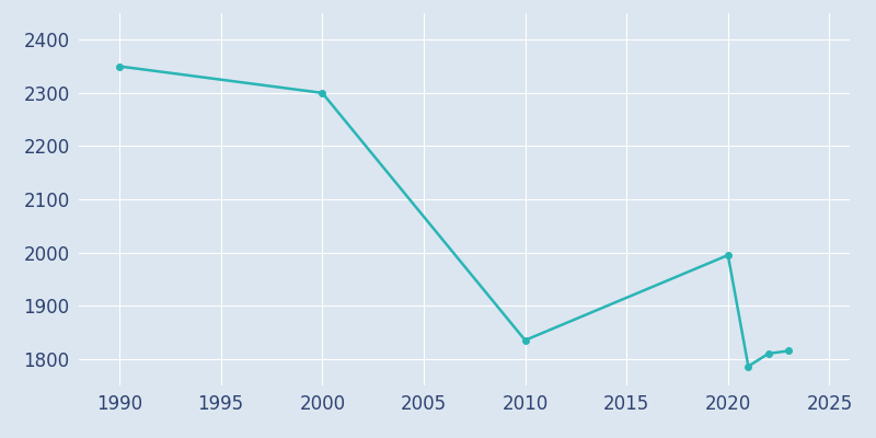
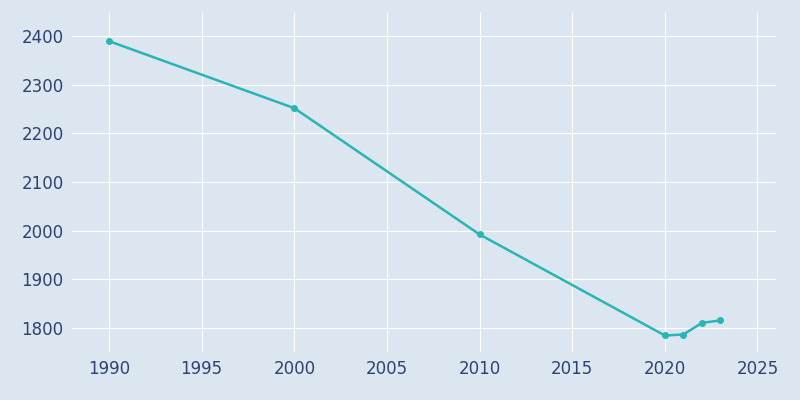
1990: 2350 -> 2390
2000: 2300 -> 2252
2010: 1835 -> 1992
2020: 1995 -> 1784
